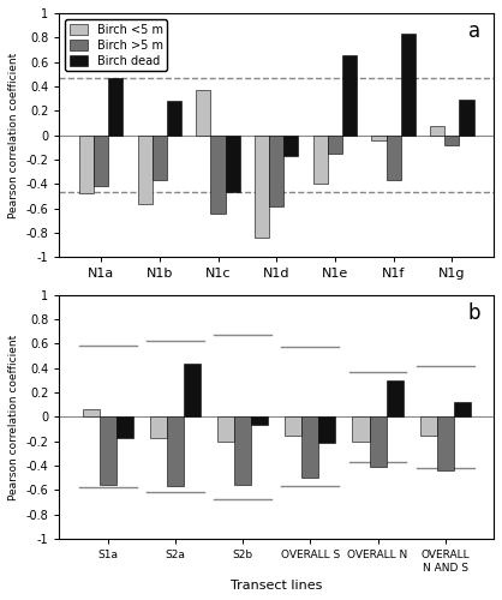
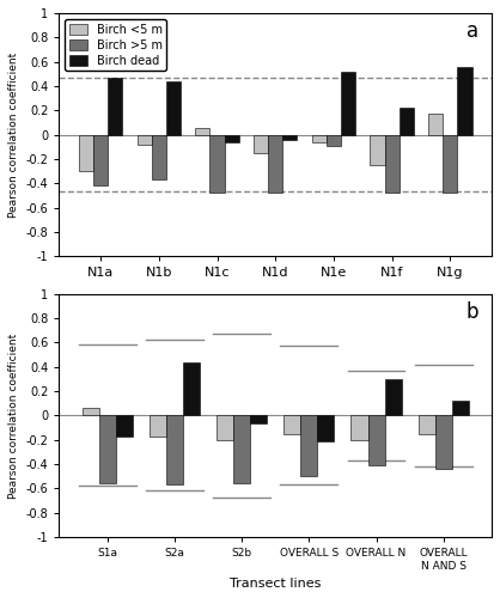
Birch <5 m/N1a: -0.48 -> -0.30
Birch <5 m/N1b: -0.56 -> -0.08
Birch dead/N1b: 0.28 -> 0.44
Birch <5 m/N1c: 0.37 -> 0.06
Birch >5 m/N1c: -0.64 -> -0.48
Birch dead/N1c: -0.47 -> -0.06
Birch <5 m/N1d: -0.84 -> -0.15
Birch >5 m/N1d: -0.58 -> -0.48
Birch dead/N1d: -0.17 -> -0.04
Birch <5 m/N1e: -0.40 -> -0.06
Birch >5 m/N1e: -0.15 -> -0.09
Birch dead/N1e: 0.66 -> 0.52
Birch <5 m/N1f: -0.04 -> -0.25
Birch >5 m/N1f: -0.37 -> -0.48
Birch dead/N1f: 0.83 -> 0.22
Birch <5 m/N1g: 0.08 -> 0.17
Birch >5 m/N1g: -0.08 -> -0.48
Birch dead/N1g: 0.29 -> 0.56
